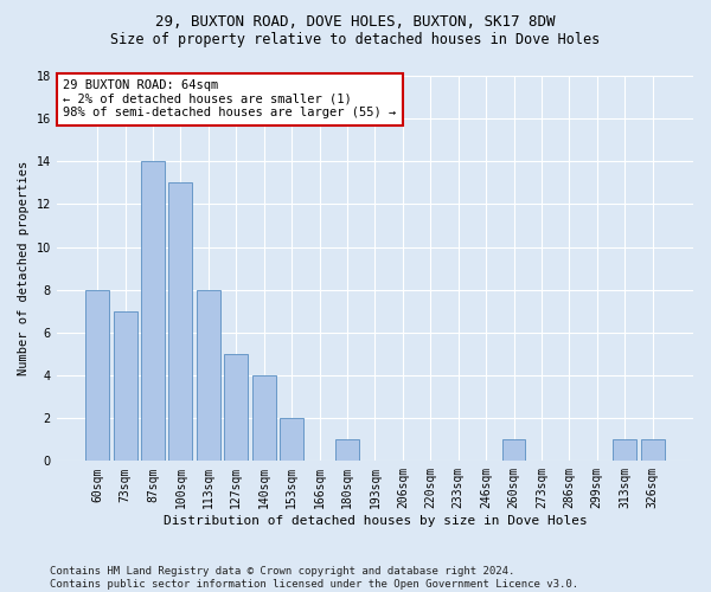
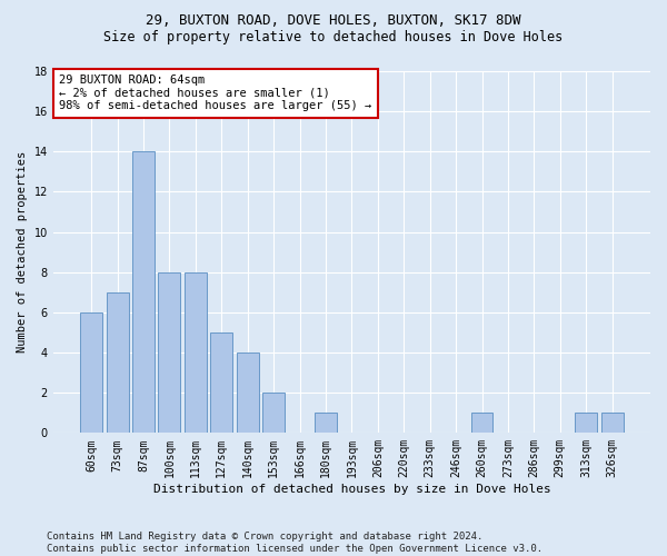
60sqm: 8 -> 6
100sqm: 13 -> 8
